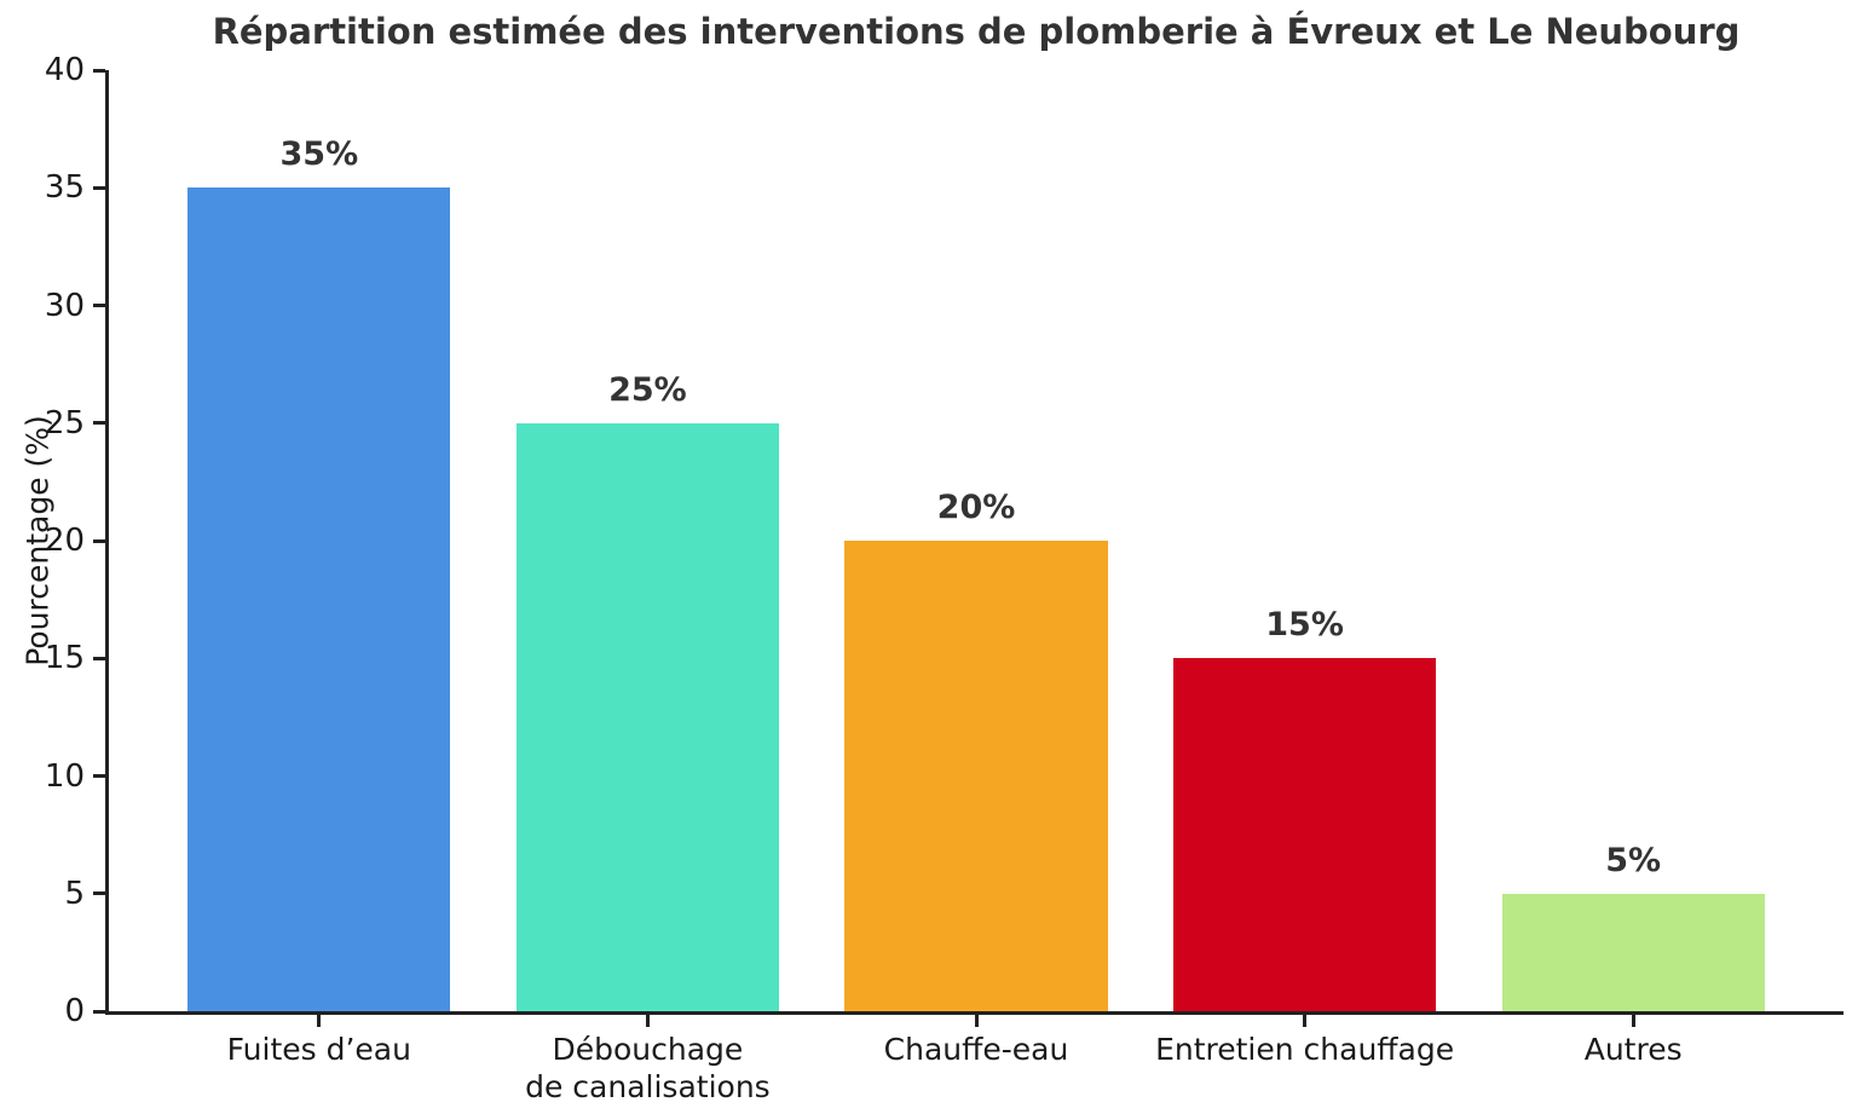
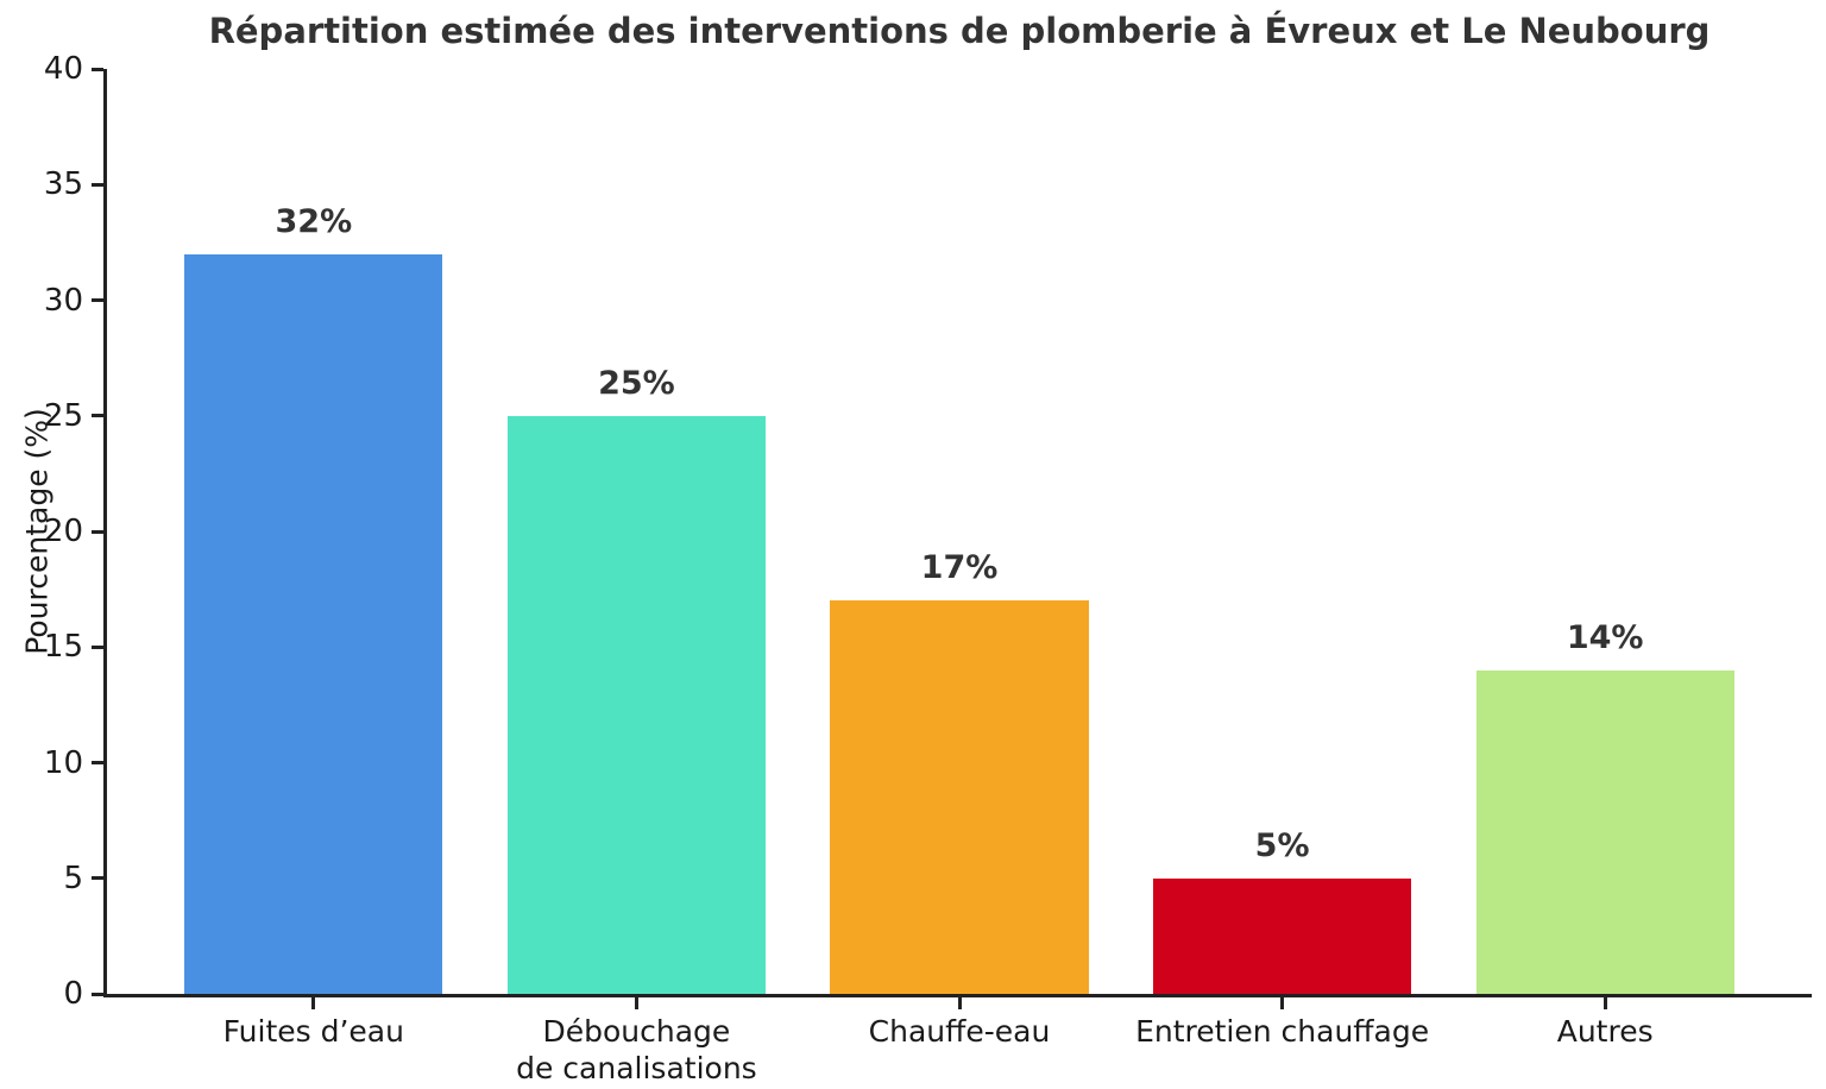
Fuites d’eau: 35% -> 32%
Chauffe-eau: 20% -> 17%
Entretien chauffage: 15% -> 5%
Autres: 5% -> 14%
